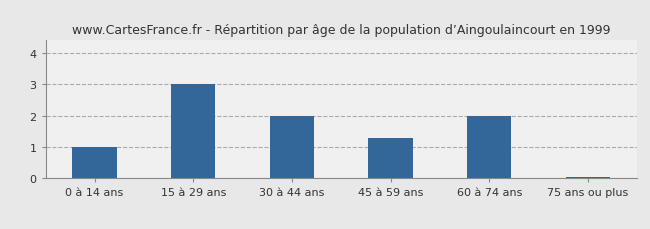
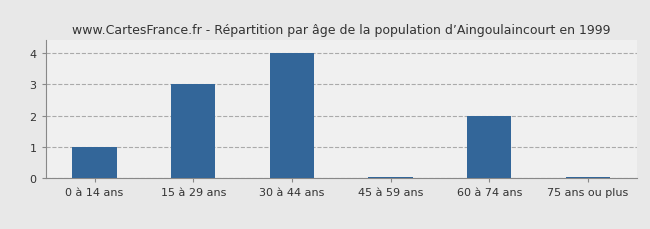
30 à 44 ans: 2.00 -> 4.00
45 à 59 ans: 1.30 -> 0.04
